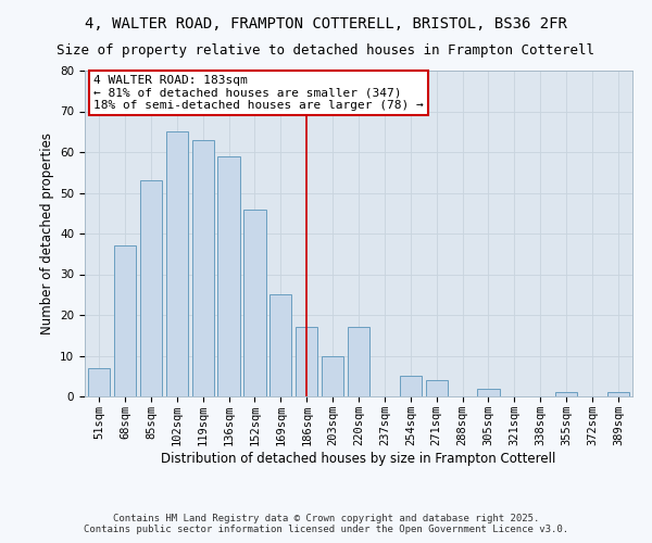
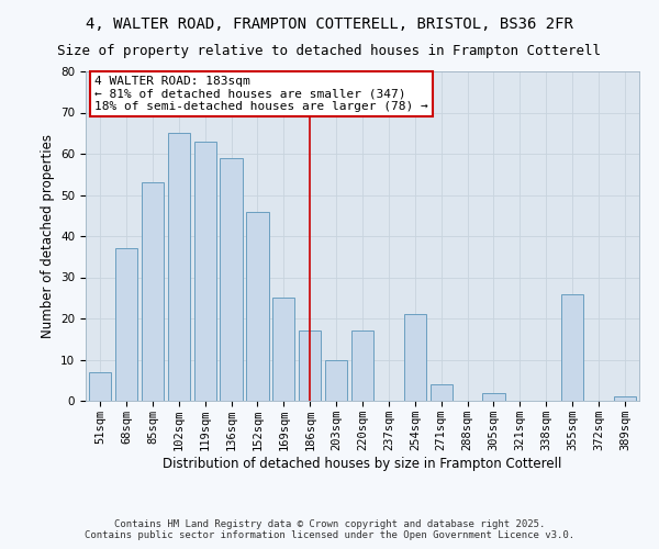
254sqm: 5 -> 21
355sqm: 1 -> 26
